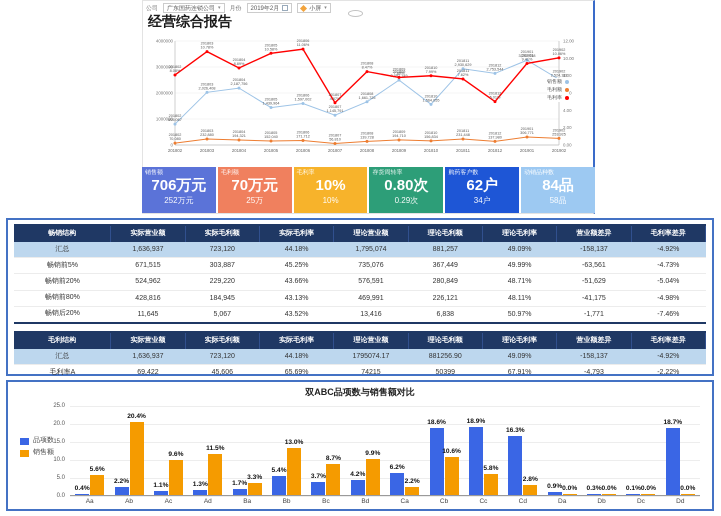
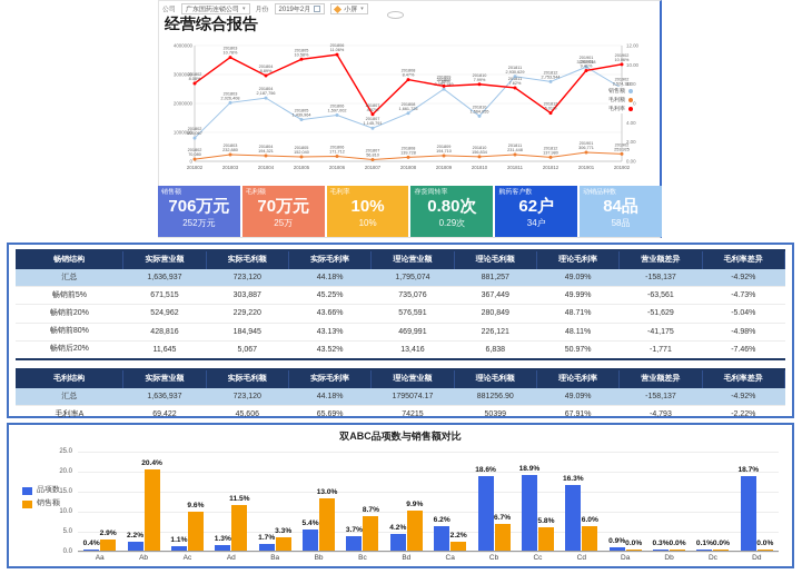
双ABC品项数与销售额对比/销售额/Aa: 5.6% -> 2.9%
双ABC品项数与销售额对比/销售额/Cb: 10.6% -> 6.7%
双ABC品项数与销售额对比/销售额/Cd: 2.8% -> 6.0%
